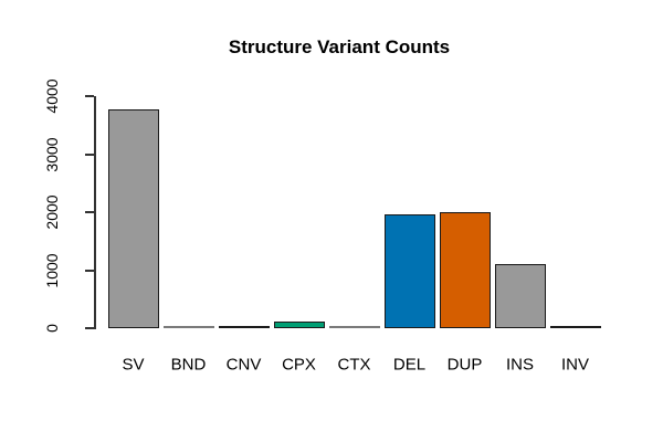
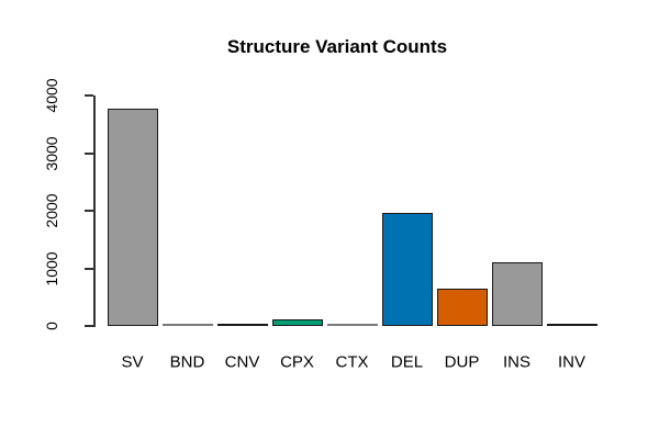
DUP: 2000 -> 600
